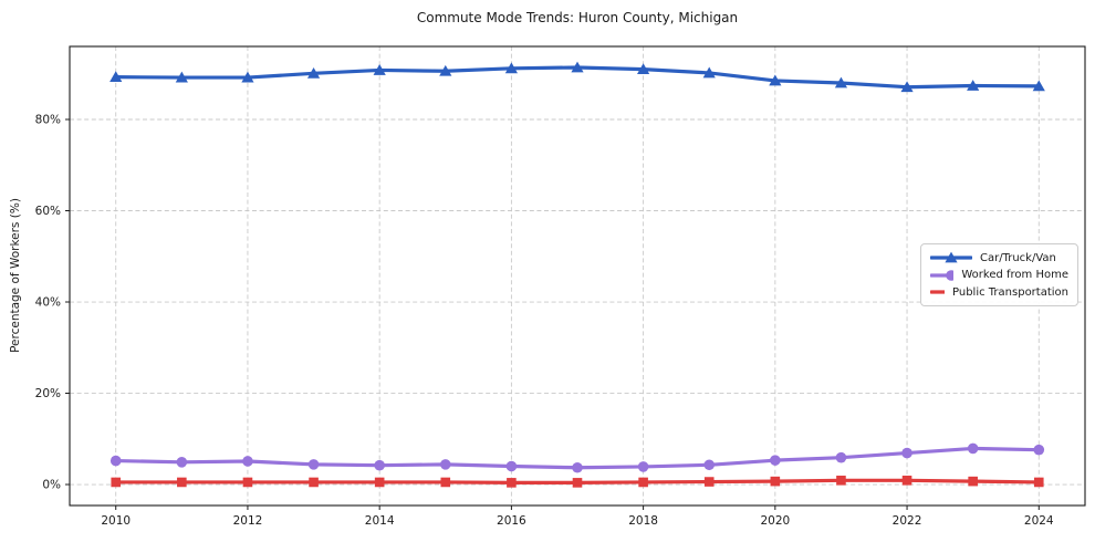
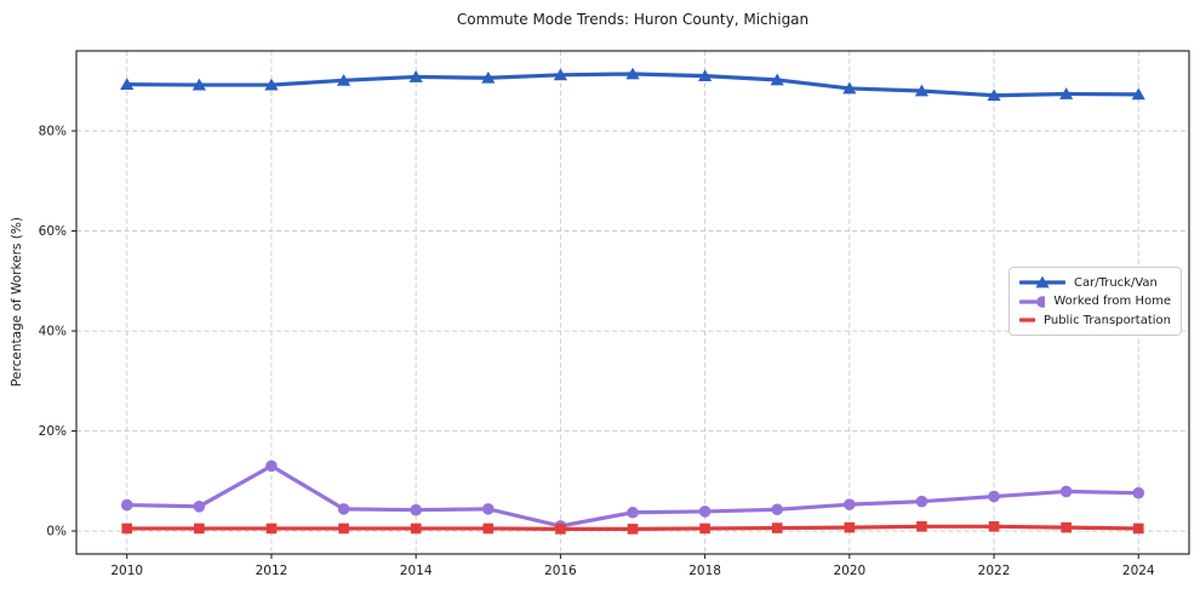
Worked from Home/2012: 5% -> 13%
Worked from Home/2016: 4% -> 1%
